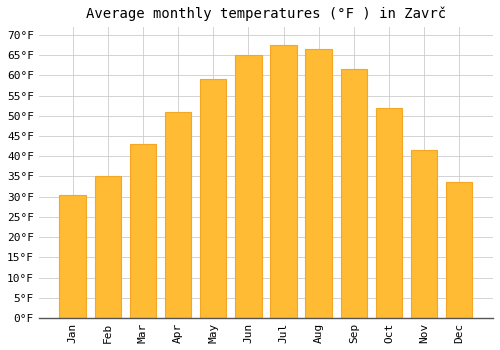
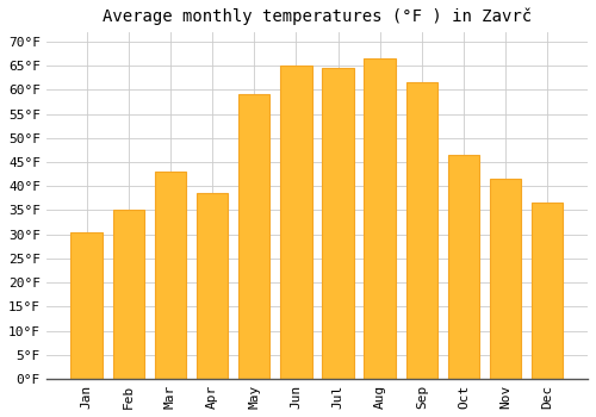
Apr: 51.0°F -> 38.5°F
Jul: 67.5°F -> 64.5°F
Oct: 52.0°F -> 46.5°F
Dec: 33.5°F -> 36.5°F
